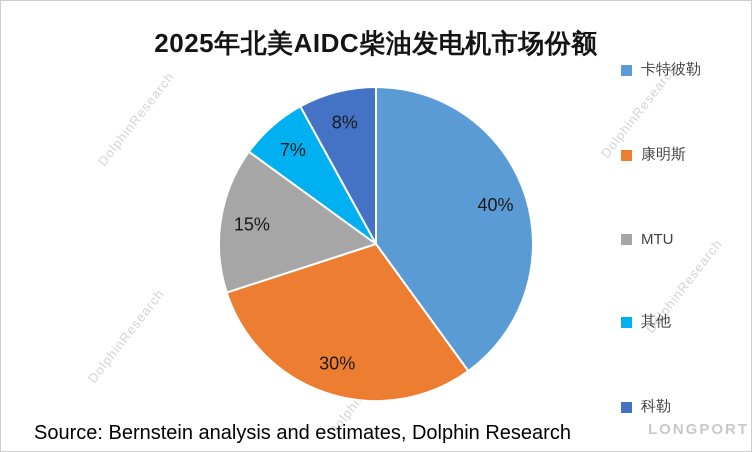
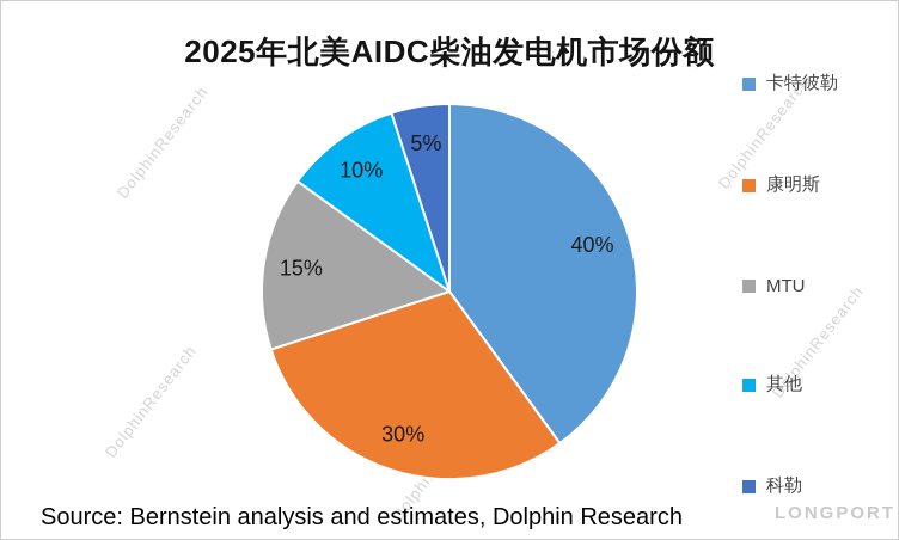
其他: 7% -> 10%
科勒: 8% -> 5%
